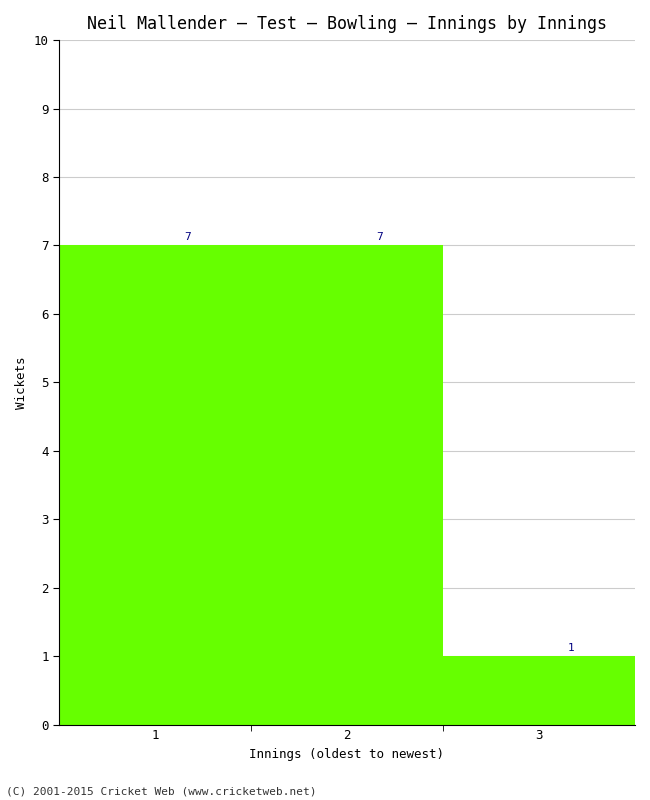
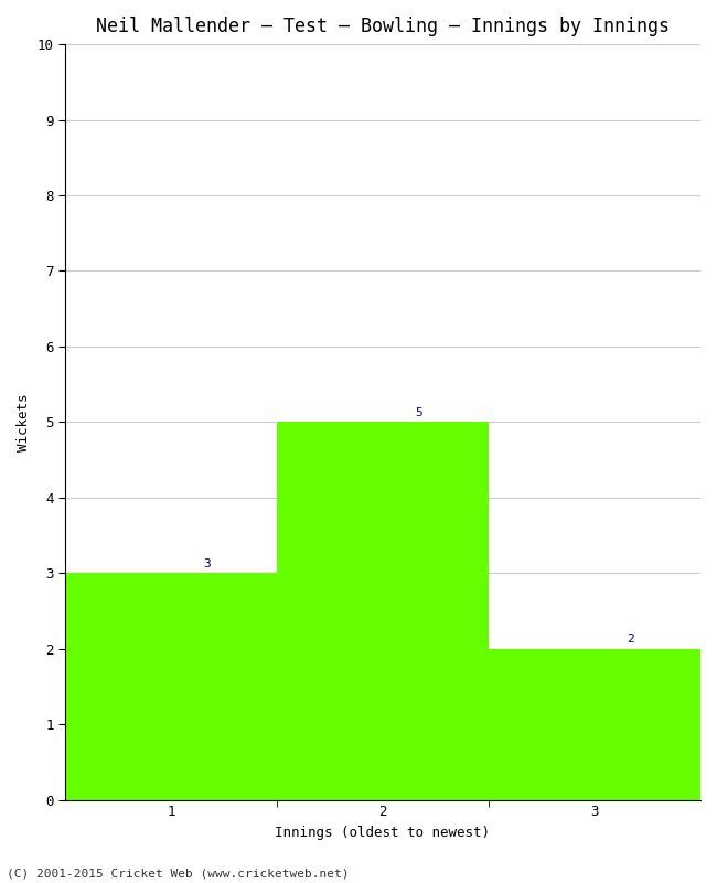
1: 7 -> 3
2: 7 -> 5
3: 1 -> 2
